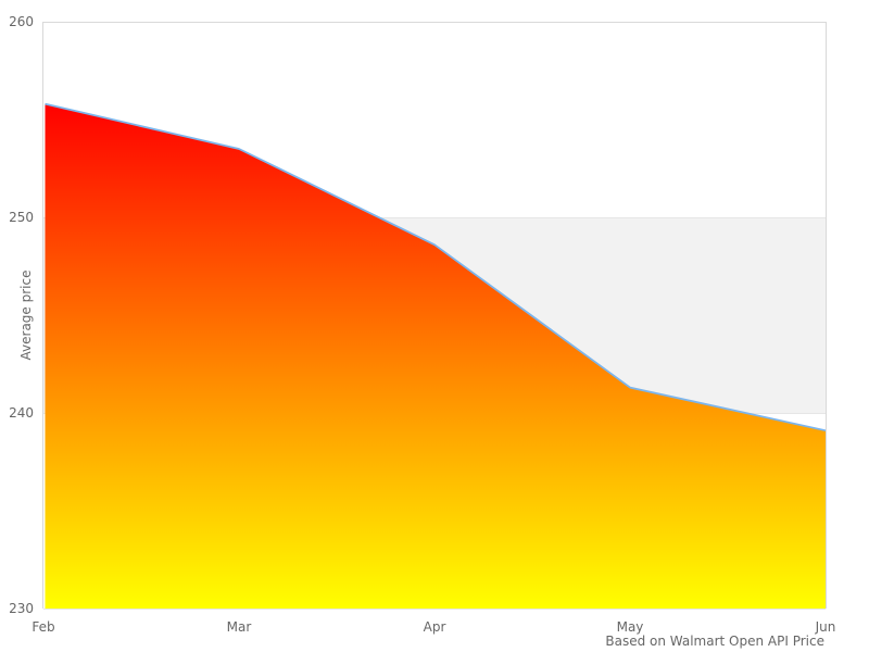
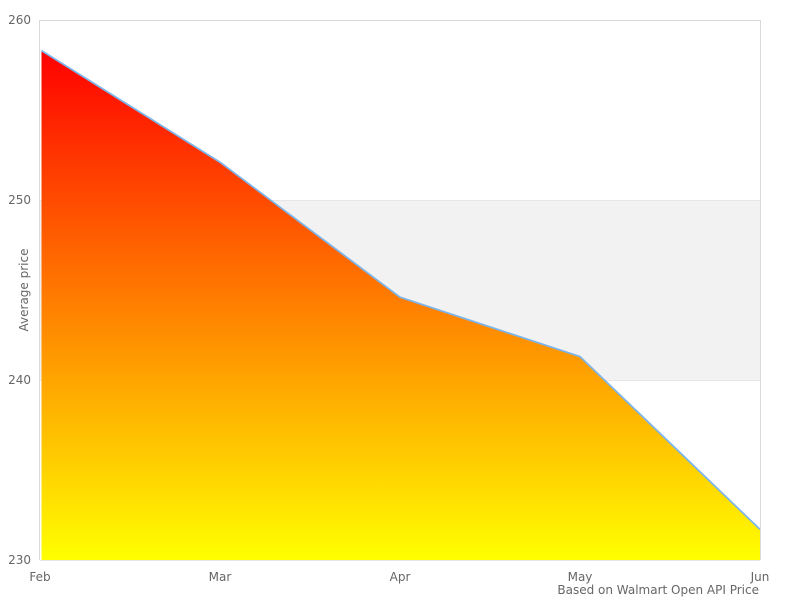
Feb: 255.8 -> 258.3
Mar: 253.5 -> 252.1
Apr: 248.6 -> 244.6
Jun: 239.1 -> 231.7
